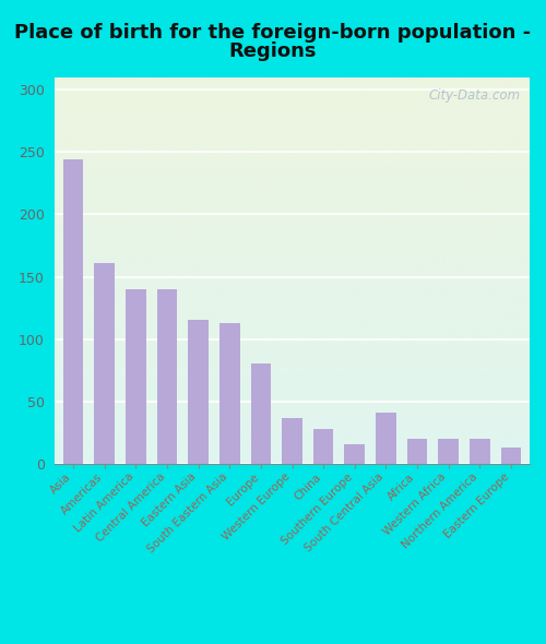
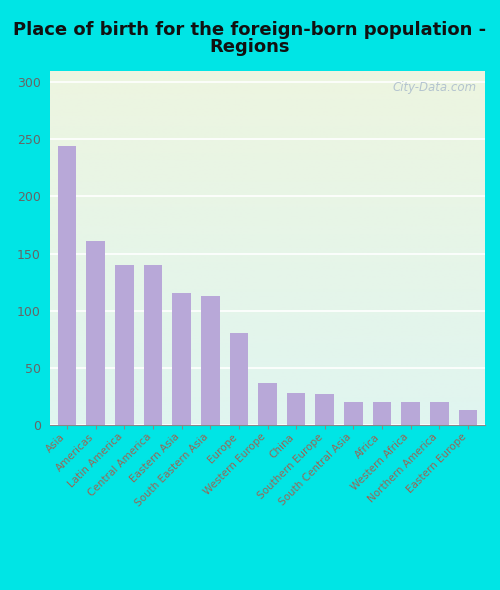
Southern Europe: 16 -> 27
South Central Asia: 41 -> 20
